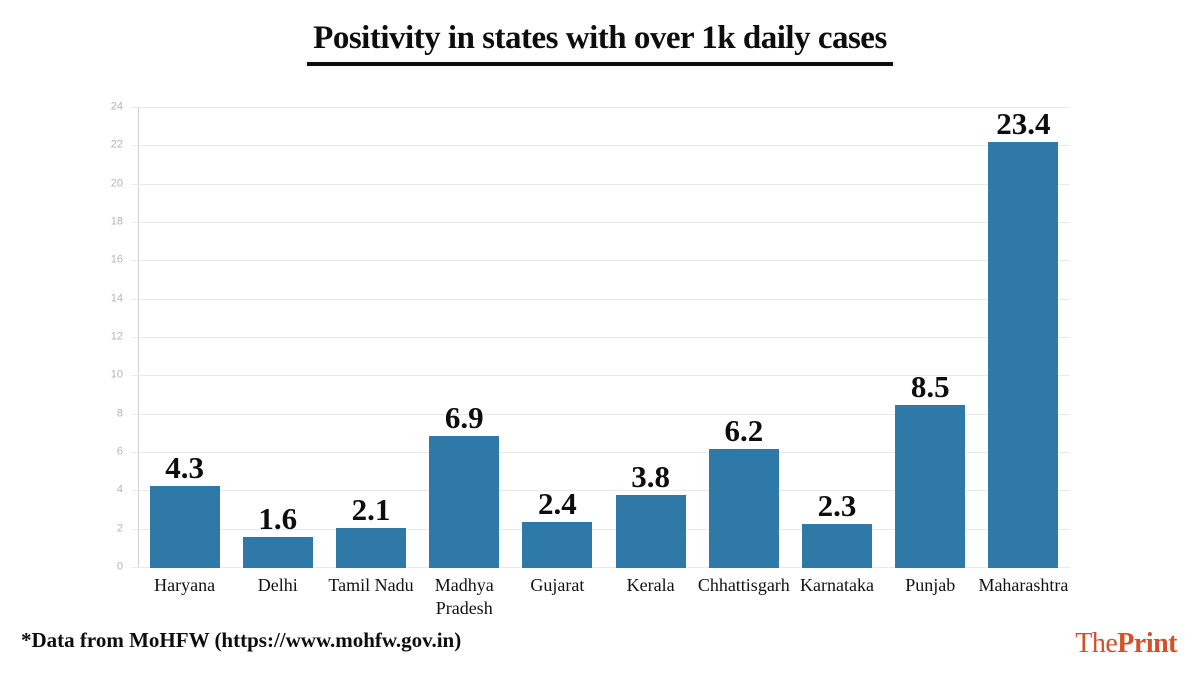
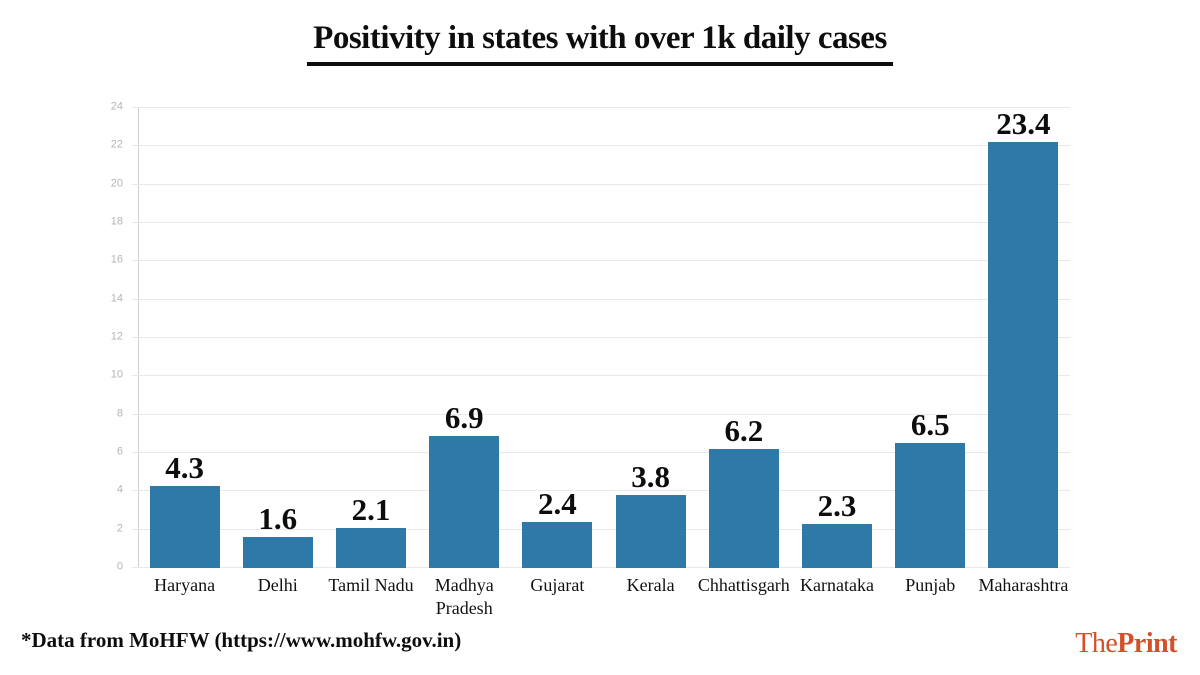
Punjab: 8.5 -> 6.5
